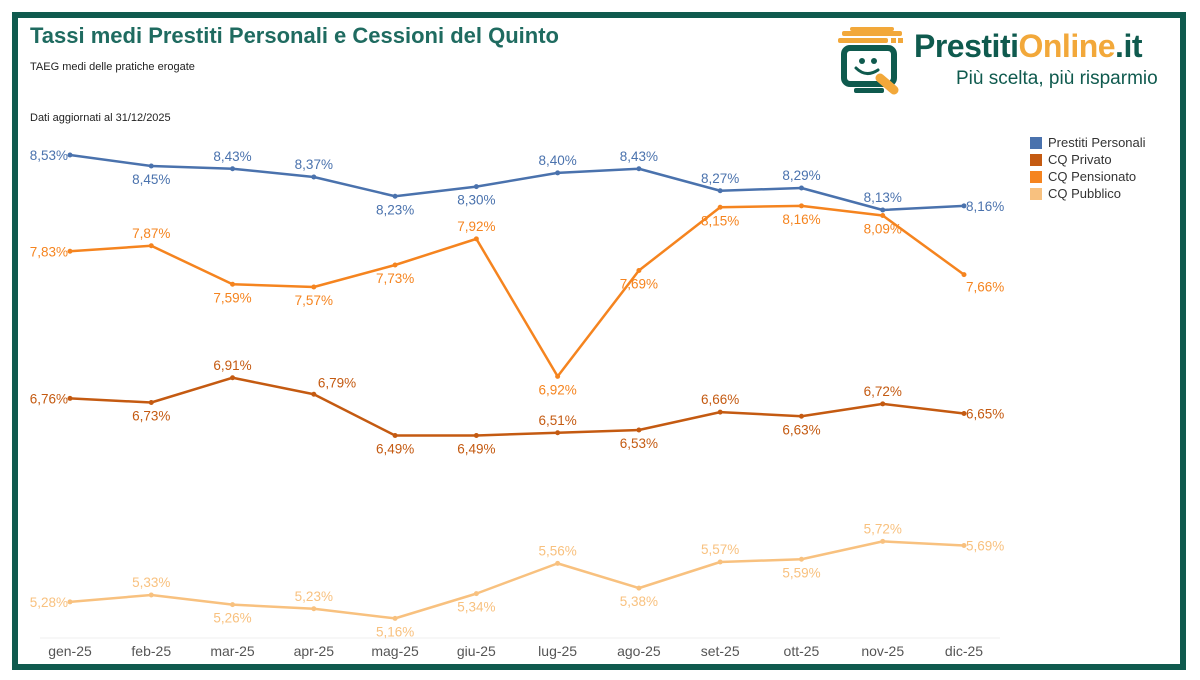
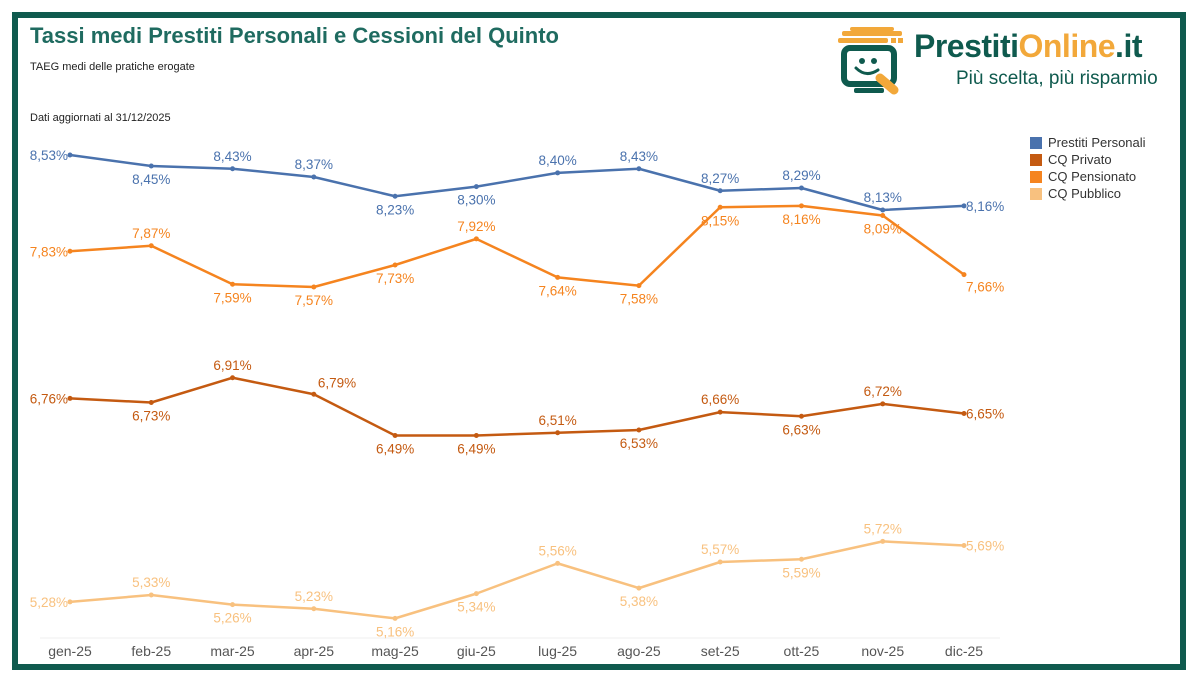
CQ Pensionato/lug-25: 6,92% -> 7,64%
CQ Pensionato/ago-25: 7,69% -> 7,58%
